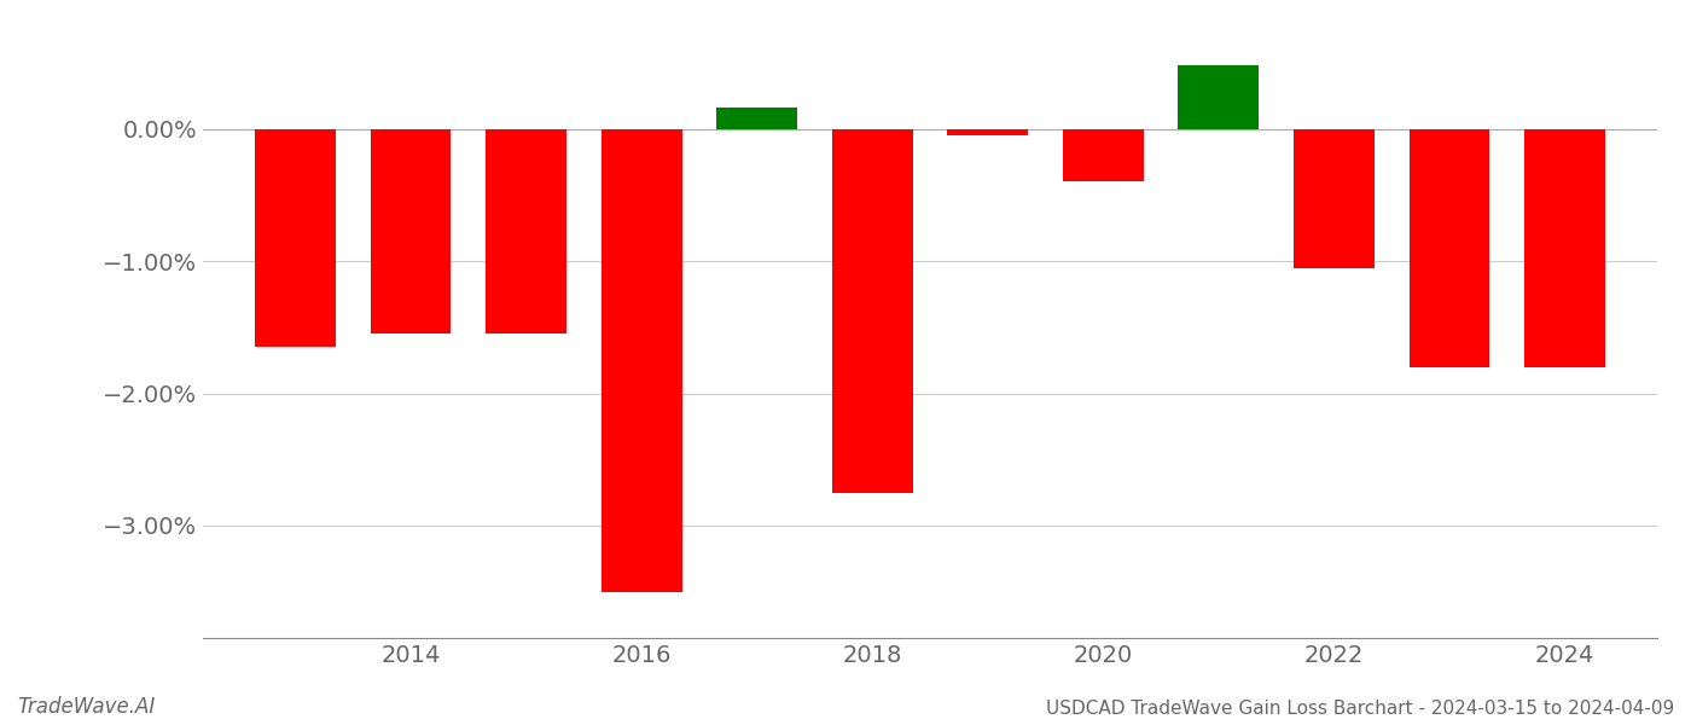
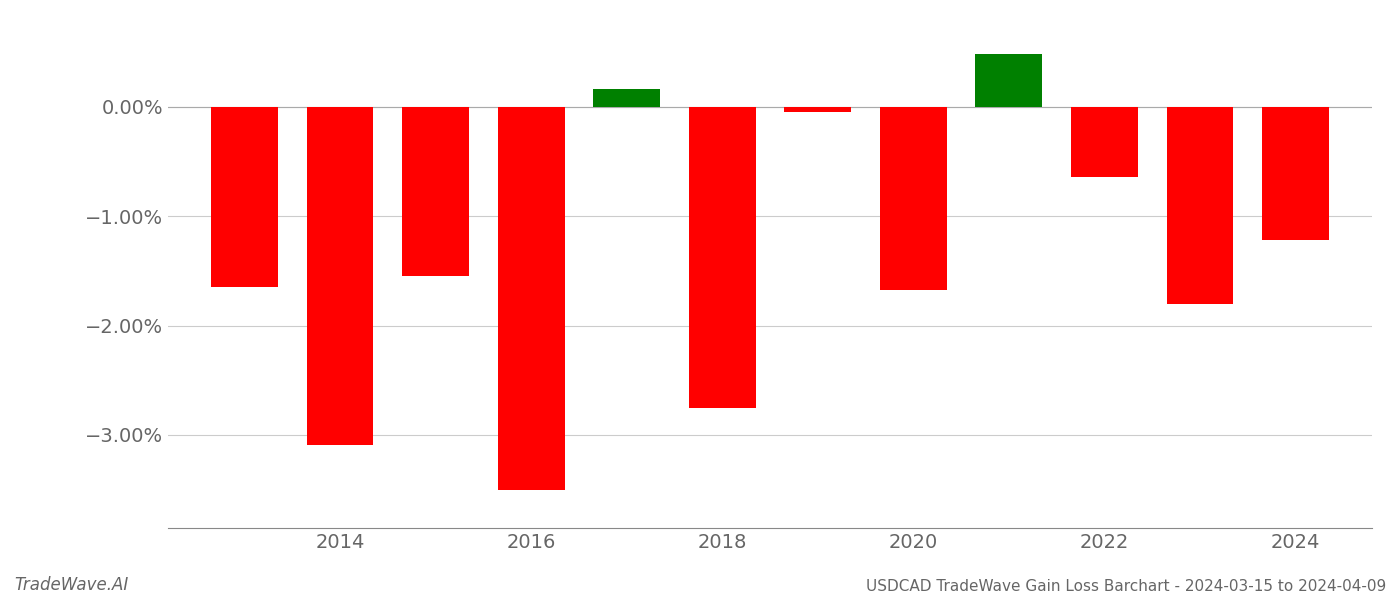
2014: -1.55% -> -3.09%
2020: -0.40% -> -1.68%
2022: -1.05% -> -0.64%
2024: -1.80% -> -1.22%
